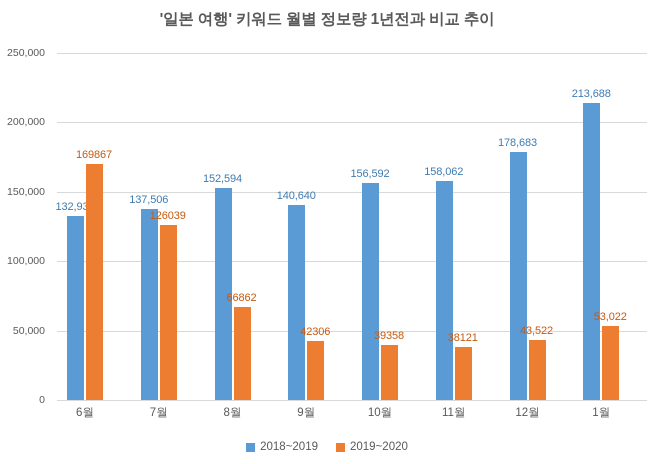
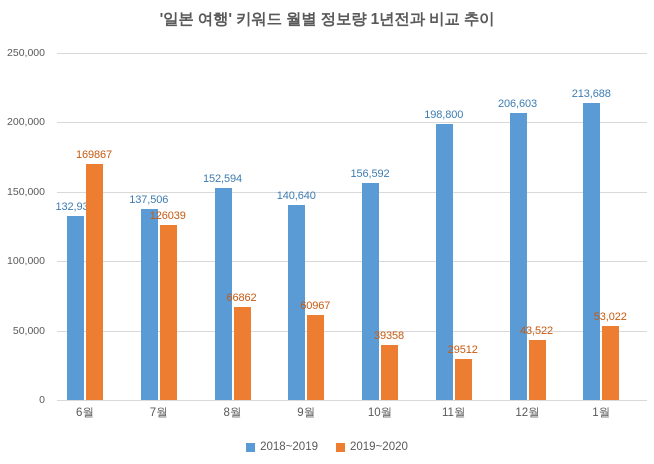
2019~2020/9월: 42306 -> 60967
2018~2019/11월: 158,062 -> 198,800
2019~2020/11월: 38121 -> 29512
2018~2019/12월: 178,683 -> 206,603
